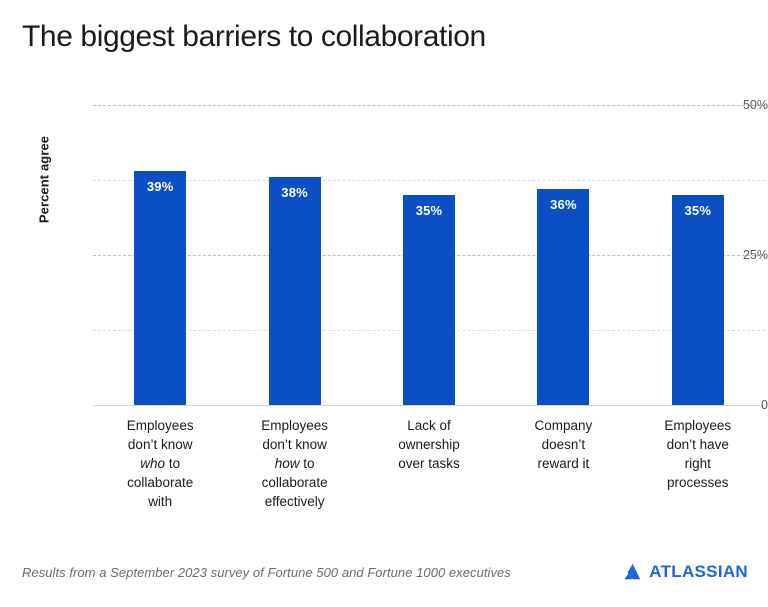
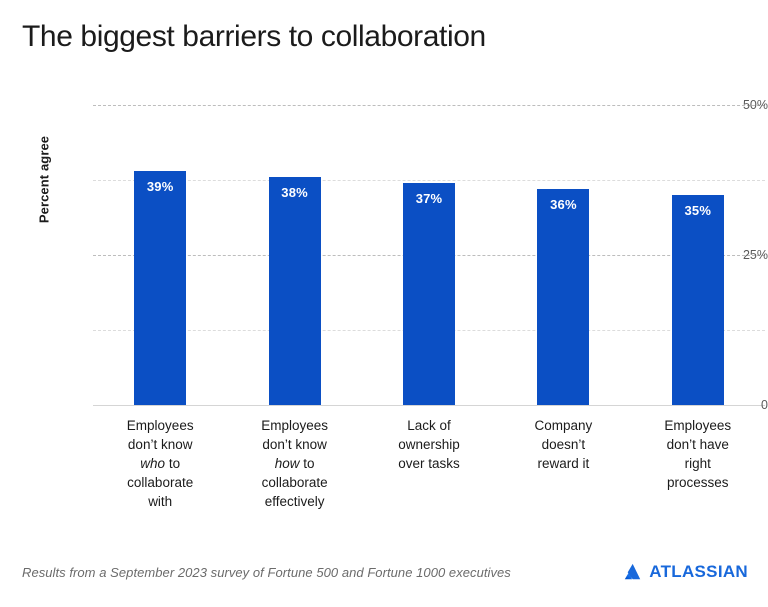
Lack of ownership over tasks: 35% -> 37%
